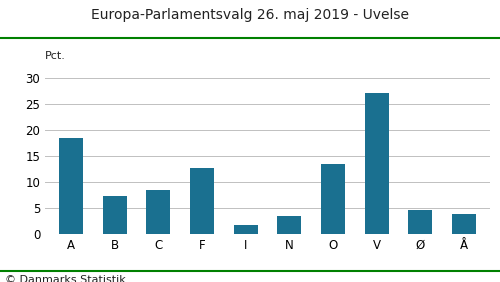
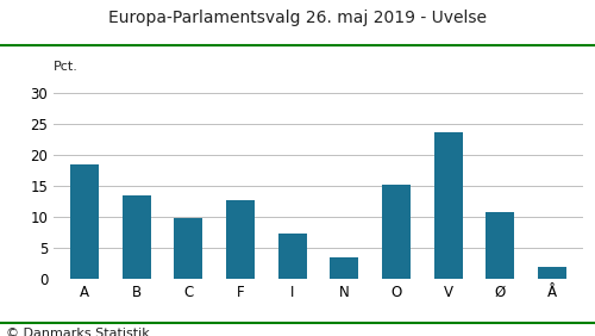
B: 7.4 -> 13.4
C: 8.5 -> 9.8
I: 1.7 -> 7.4
O: 13.4 -> 15.2
V: 27.1 -> 23.6
Ø: 4.6 -> 10.8
Å: 3.8 -> 2.0
